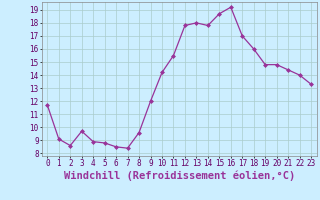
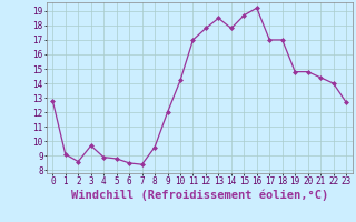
0: 11.7 -> 12.8
11: 15.5 -> 17.0
13: 18.0 -> 18.5
18: 16.0 -> 17.0
23: 13.3 -> 12.7
